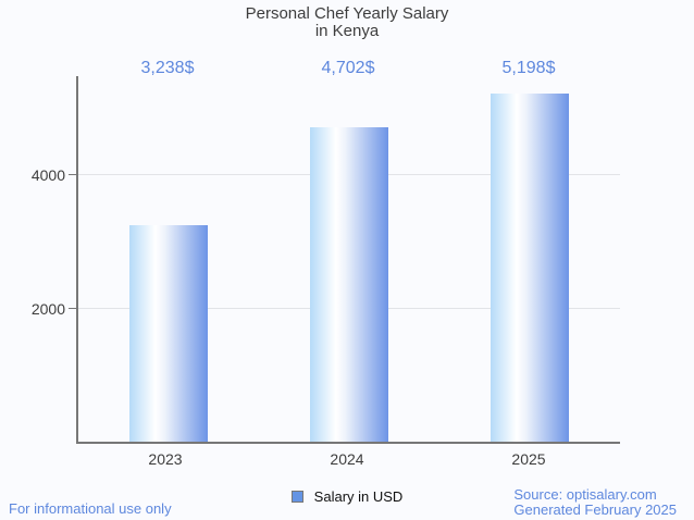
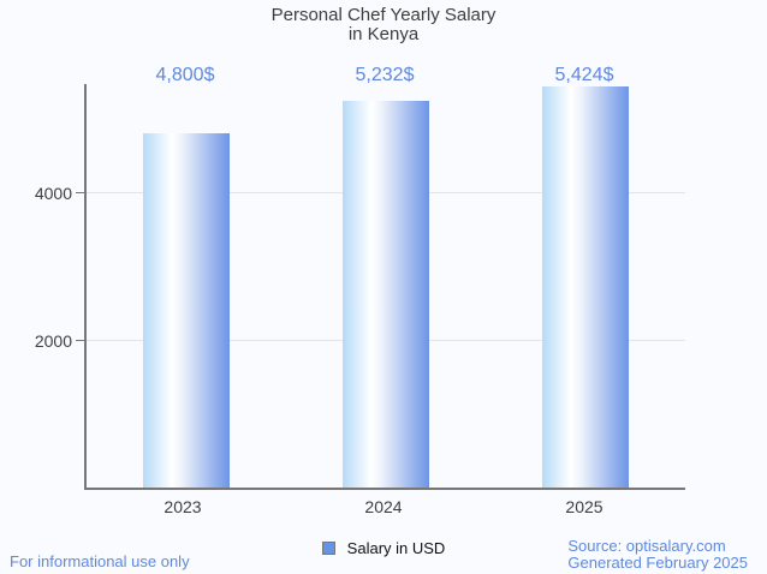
2023: 3,238 -> 4,800
2024: 4,702 -> 5,232
2025: 5,198 -> 5,424
